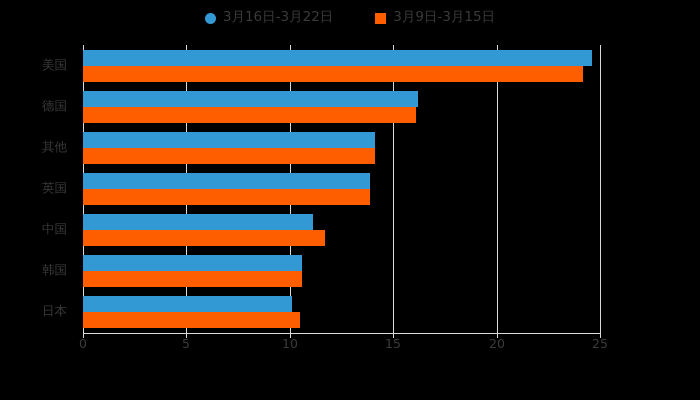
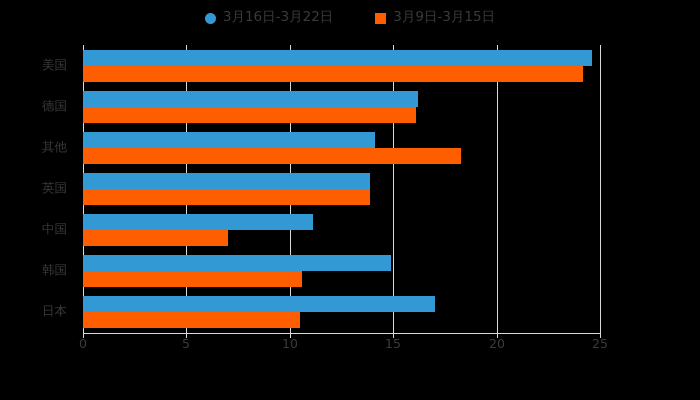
3月9日-3月15日/其他: 14.1 -> 18.3
3月9日-3月15日/中国: 11.7 -> 7.0
3月16日-3月22日/韩国: 10.6 -> 14.9
3月16日-3月22日/日本: 10.1 -> 17.0
